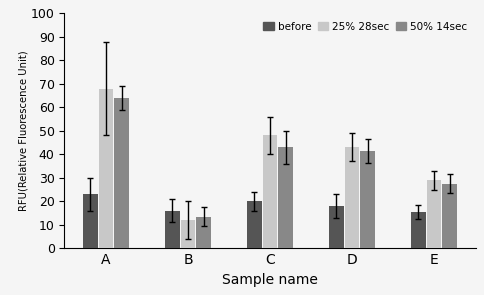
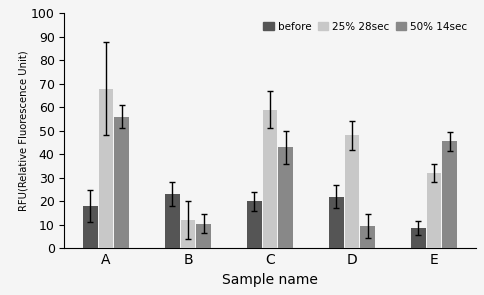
before/A: 23.0 -> 18.0
50% 14sec/A: 64.0 -> 56.0
before/B: 16.0 -> 23.0
50% 14sec/B: 13.5 -> 10.5
25% 28sec/C: 48 -> 59
before/D: 18.0 -> 22.0
25% 28sec/D: 43 -> 48
50% 14sec/D: 41.5 -> 9.5
before/E: 15.5 -> 8.5
25% 28sec/E: 29 -> 32
50% 14sec/E: 27.5 -> 45.5
